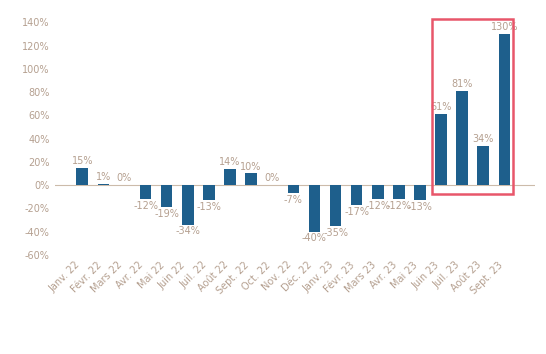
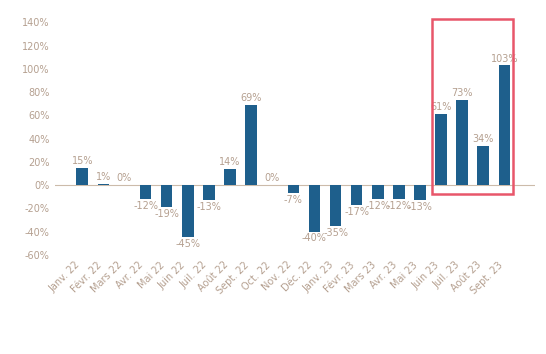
Juin 22: -34% -> -45%
Sept. 22: 10% -> 69%
Juil. 23: 81% -> 73%
Sept. 23: 130% -> 103%
